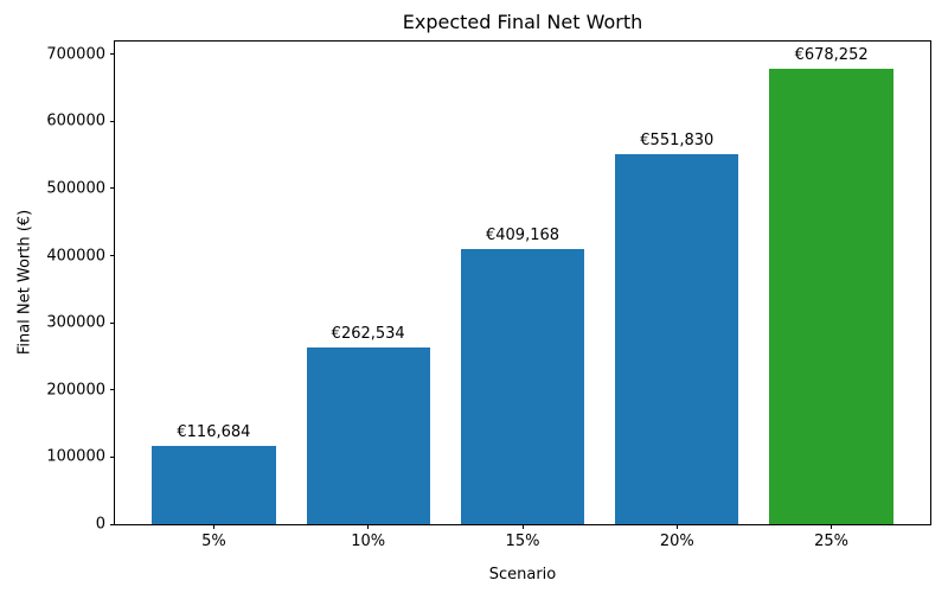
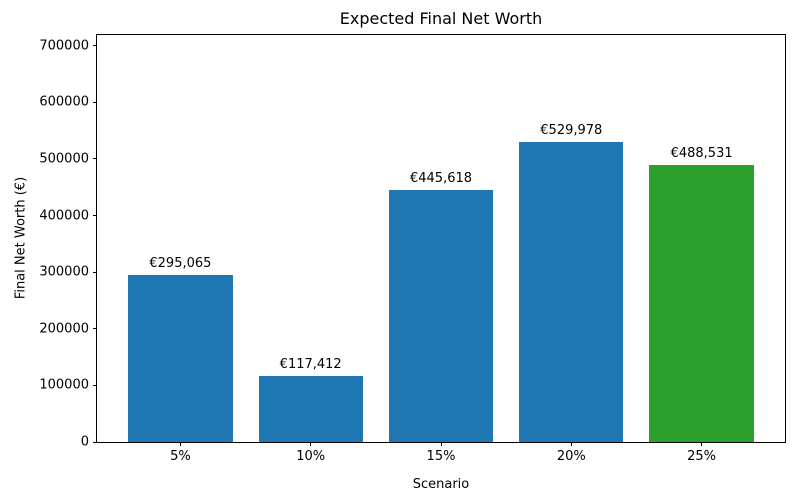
5%: €116,684 -> €295,065
10%: €262,534 -> €117,412
15%: €409,168 -> €445,618
20%: €551,830 -> €529,978
25%: €678,252 -> €488,531
